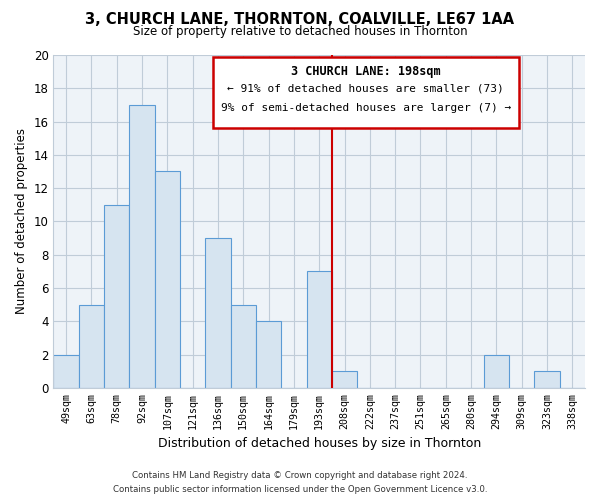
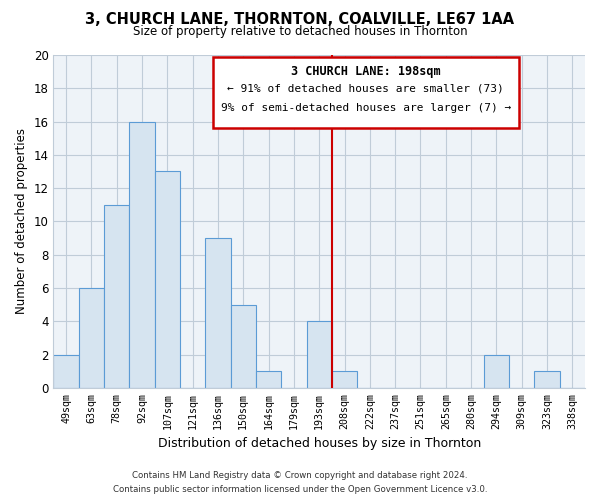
63sqm: 5 -> 6
92sqm: 17 -> 16
164sqm: 4 -> 1
193sqm: 7 -> 4
